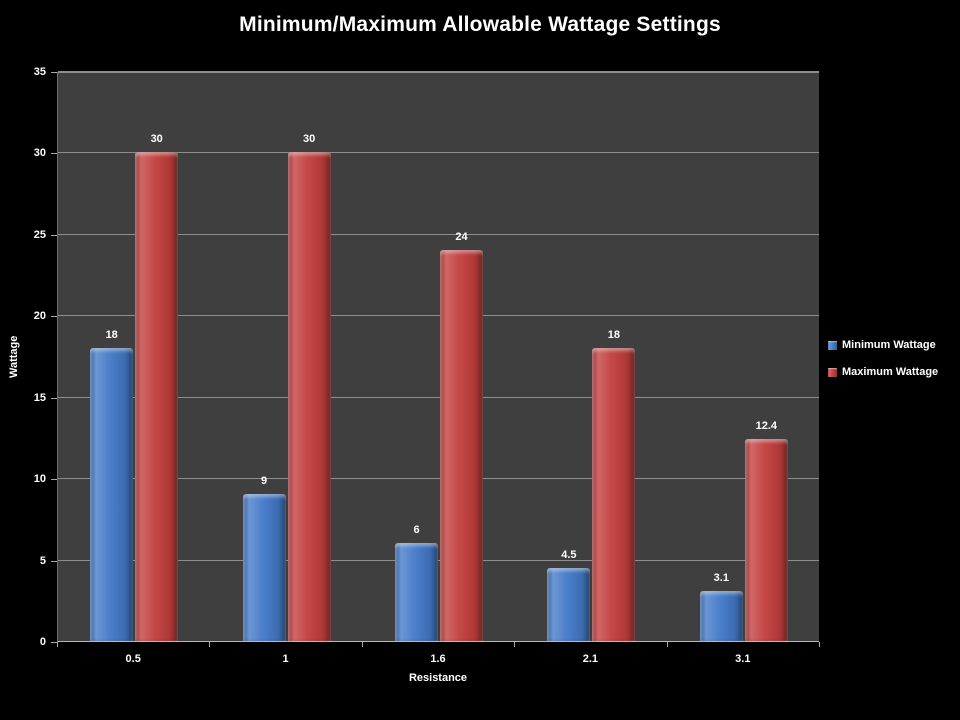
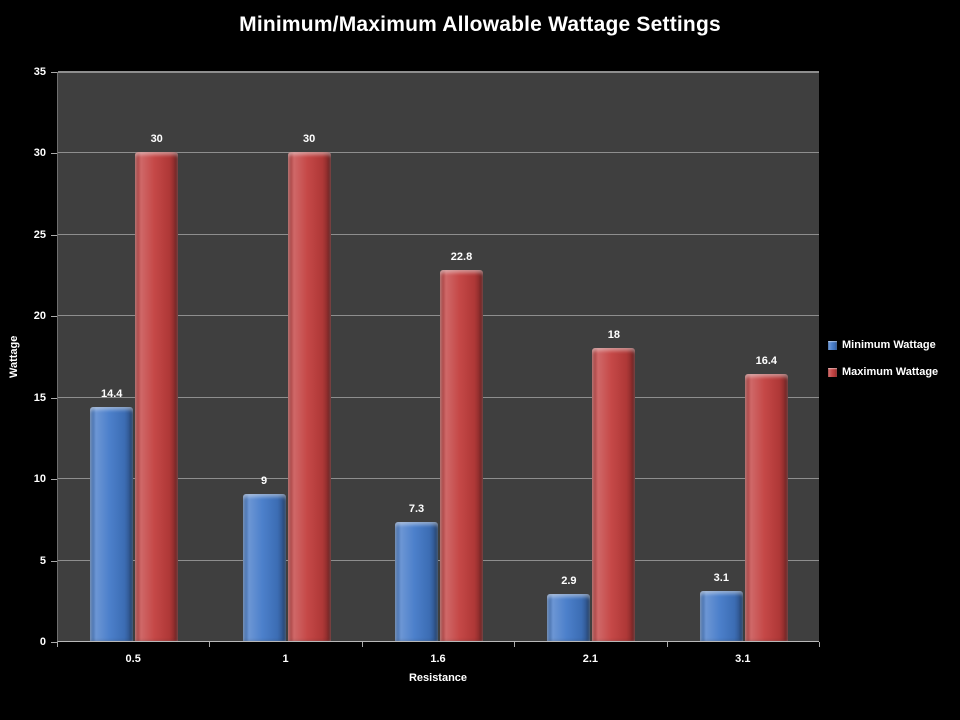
Minimum Wattage/0.5: 18 -> 14.4
Minimum Wattage/1.6: 6 -> 7.3
Maximum Wattage/1.6: 24 -> 22.8
Minimum Wattage/2.1: 4.5 -> 2.9
Maximum Wattage/3.1: 12.4 -> 16.4
